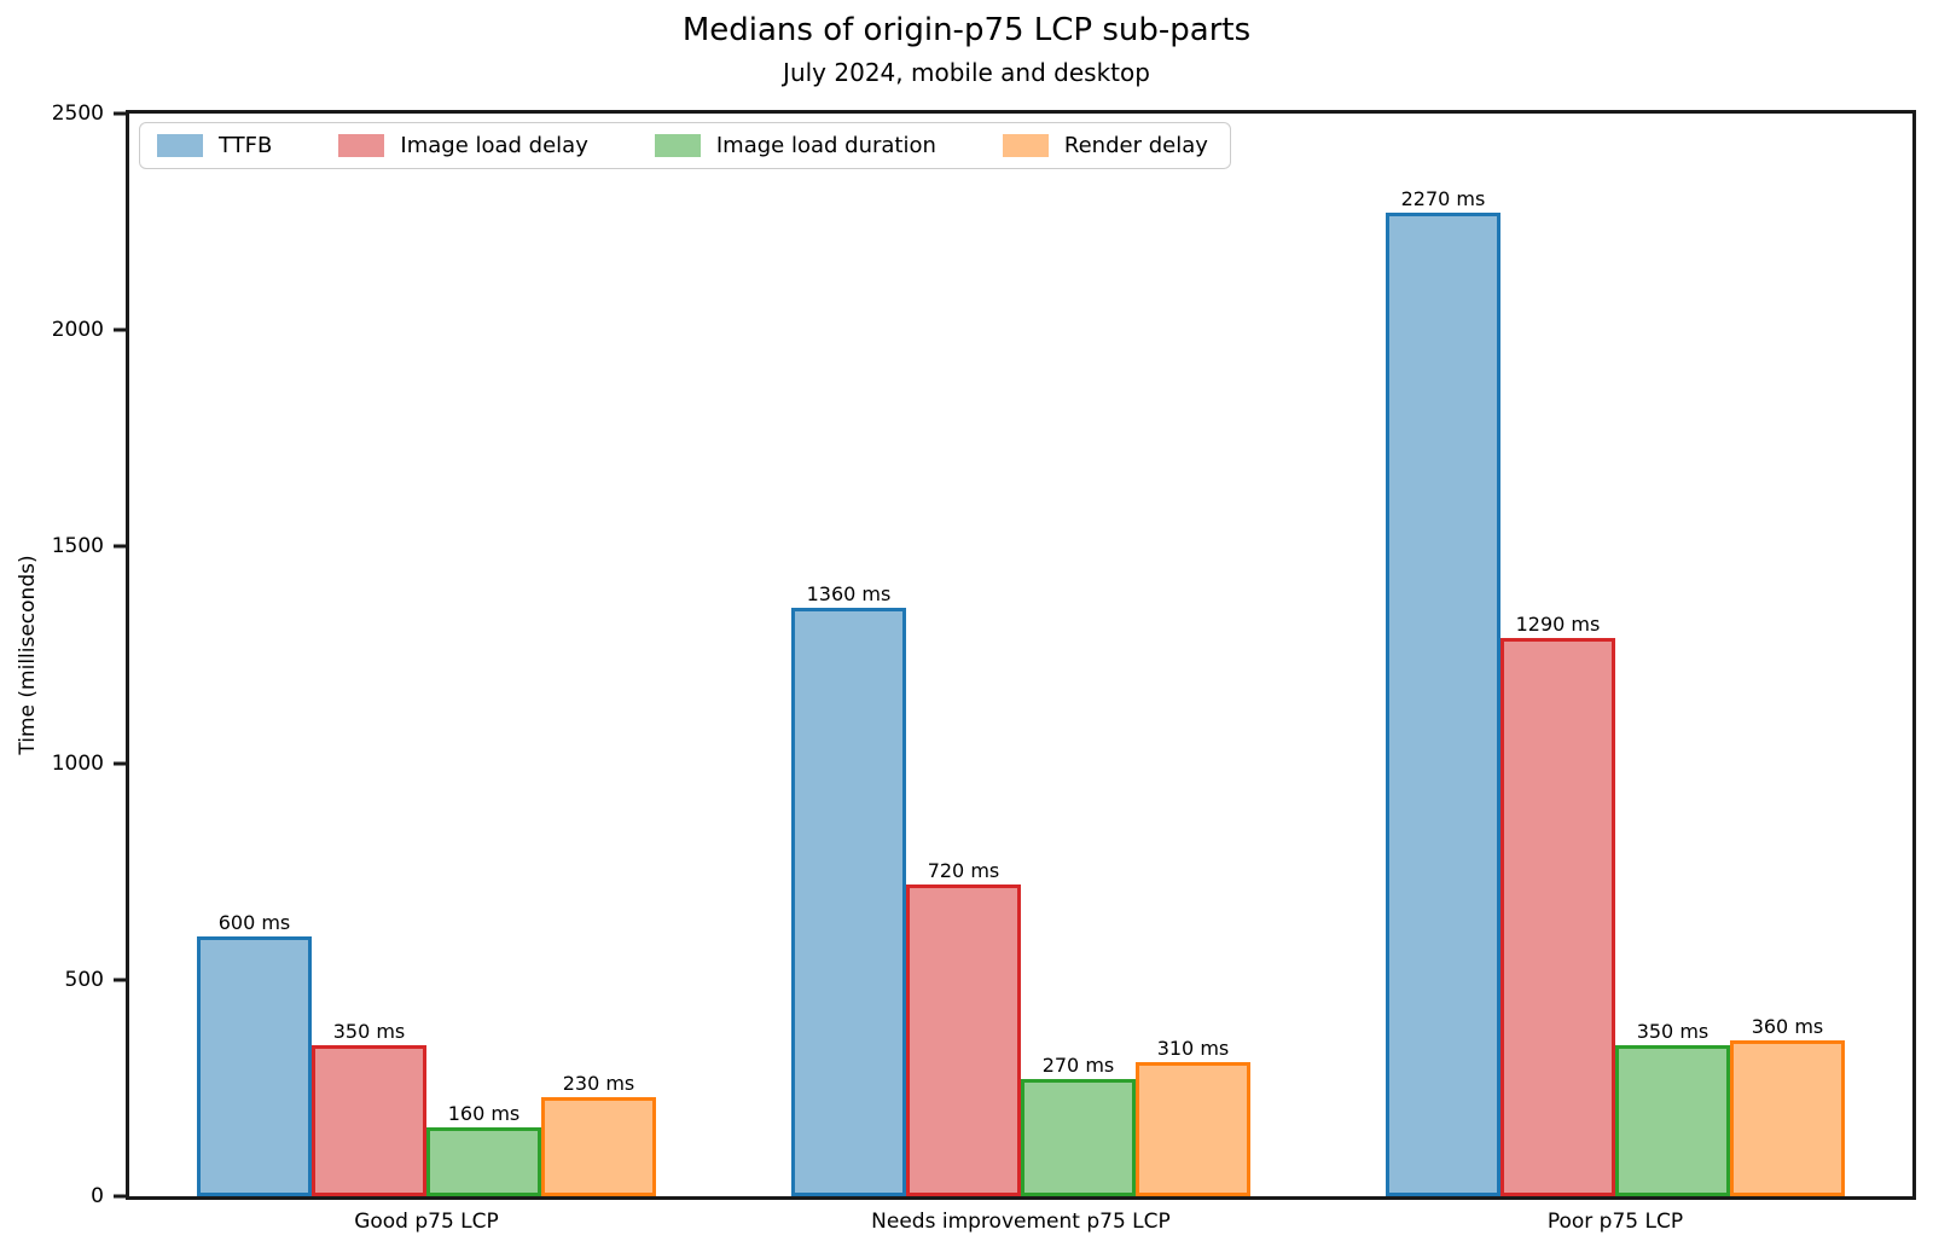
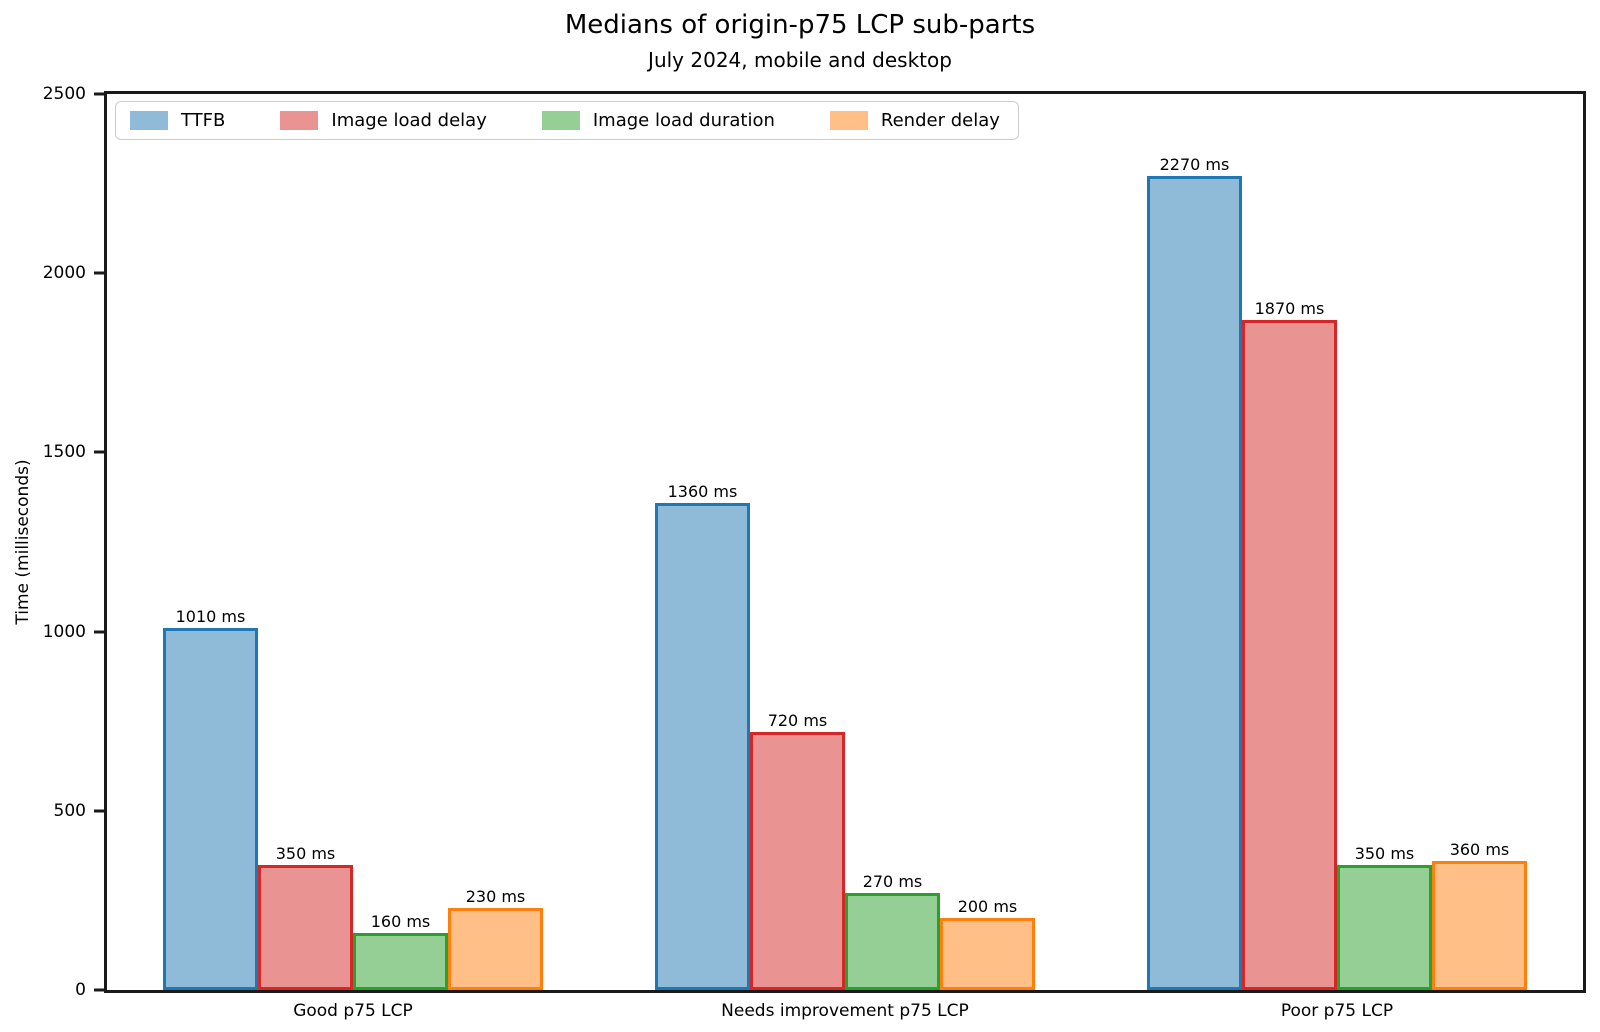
TTFB/Good p75 LCP: 600 -> 1010
Render delay/Needs improvement p75 LCP: 310 -> 200
Image load delay/Poor p75 LCP: 1290 -> 1870
